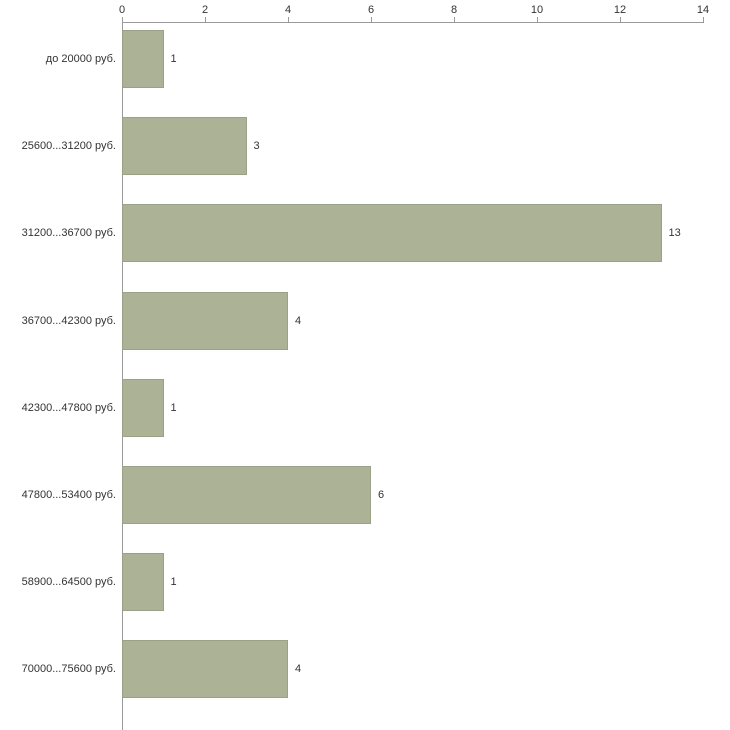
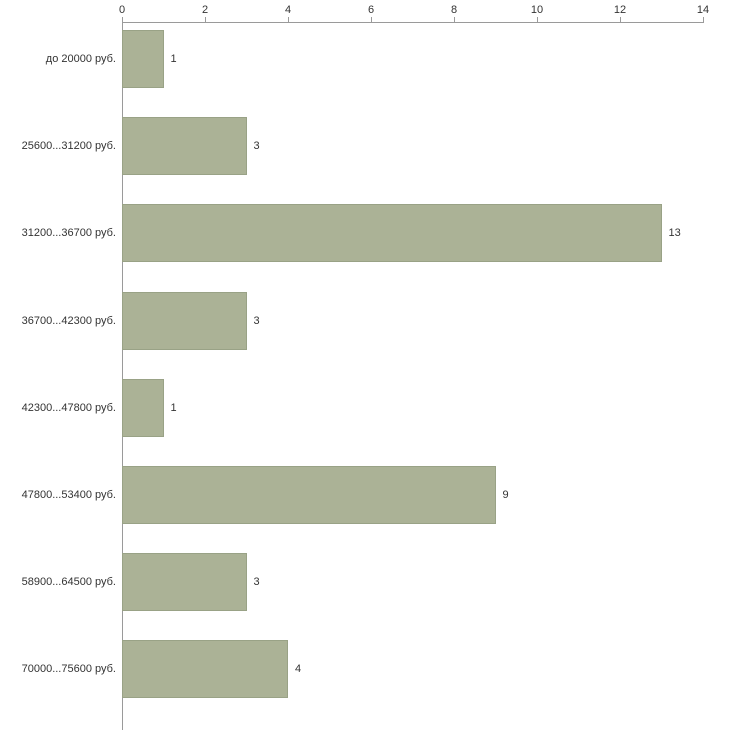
36700...42300 руб.: 4 -> 3
47800...53400 руб.: 6 -> 9
58900...64500 руб.: 1 -> 3
